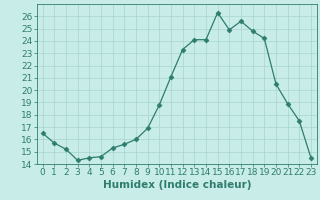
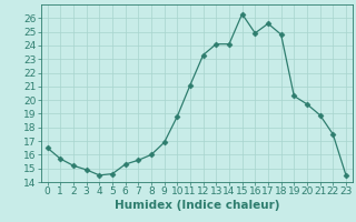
3: 14.3 -> 14.9
19: 24.2 -> 20.3
20: 20.5 -> 19.7
